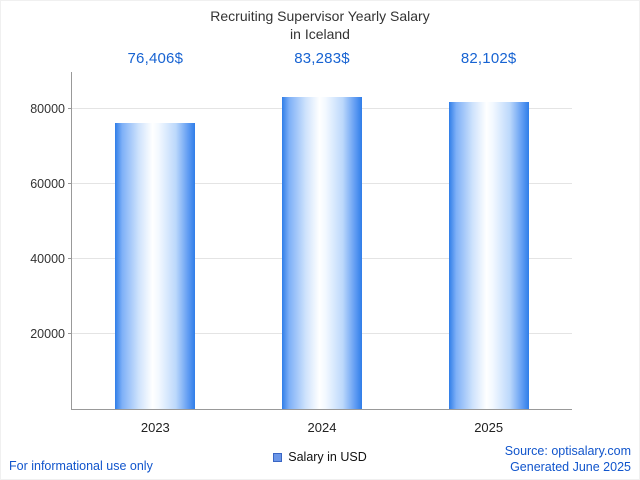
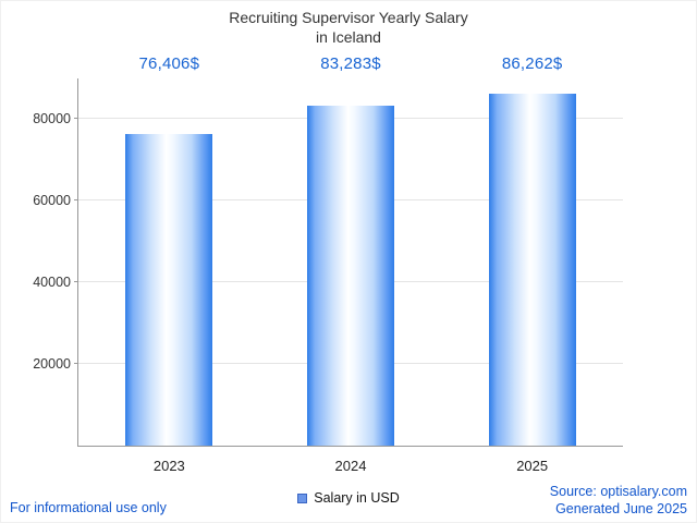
2025: 82,102 -> 86,262
